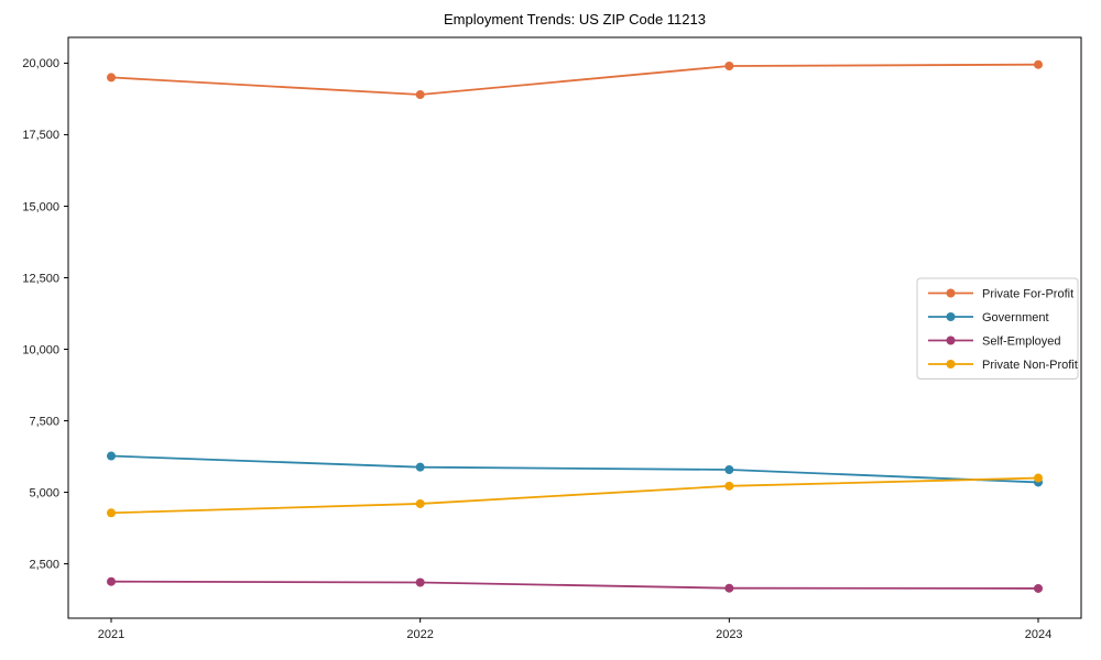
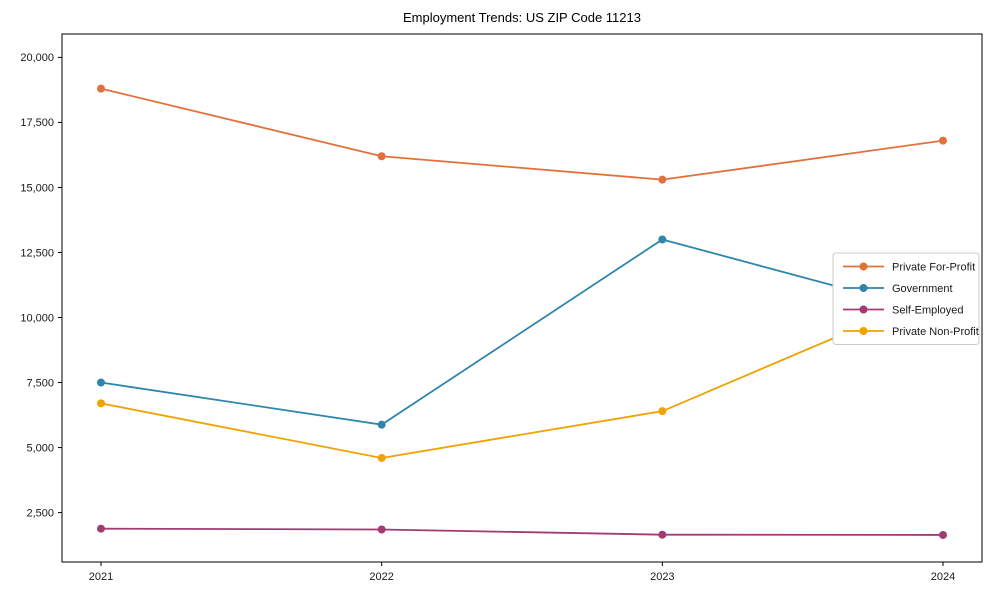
Private For-Profit/2021: 19500 -> 18800
Government/2021: 6300 -> 7500
Private Non-Profit/2021: 4300 -> 6700
Private For-Profit/2022: 18900 -> 16200
Private For-Profit/2023: 19900 -> 15300
Government/2023: 5800 -> 13000
Private Non-Profit/2023: 5200 -> 6400
Private For-Profit/2024: 20000 -> 16800
Government/2024: 5400 -> 10100
Private Non-Profit/2024: 5500 -> 11000
